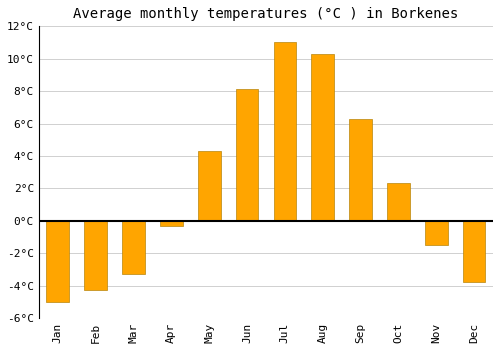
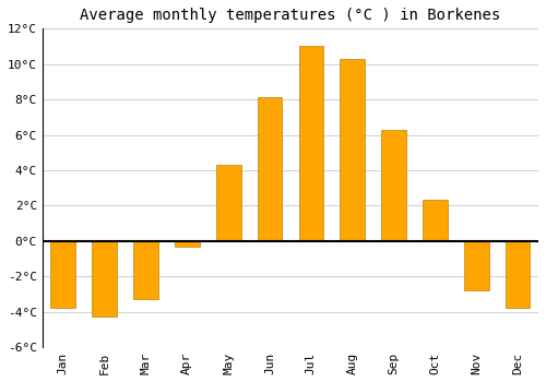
Jan: -5.0°C -> -3.8°C
Nov: -1.5°C -> -2.8°C
